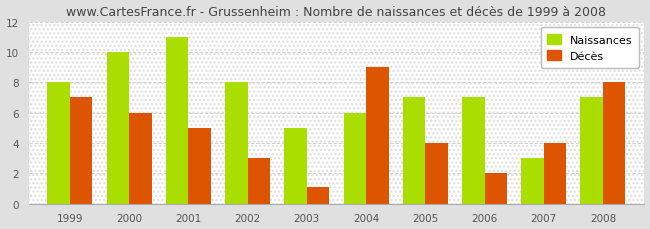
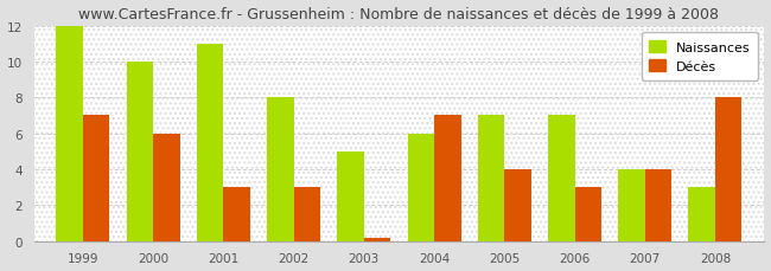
Naissances/1999: 8 -> 12
Décès/2001: 5.0 -> 3.0
Décès/2003: 1.1 -> 0.2
Décès/2004: 9.0 -> 7.0
Décès/2006: 2.0 -> 3.0
Naissances/2007: 3 -> 4
Naissances/2008: 7 -> 3
